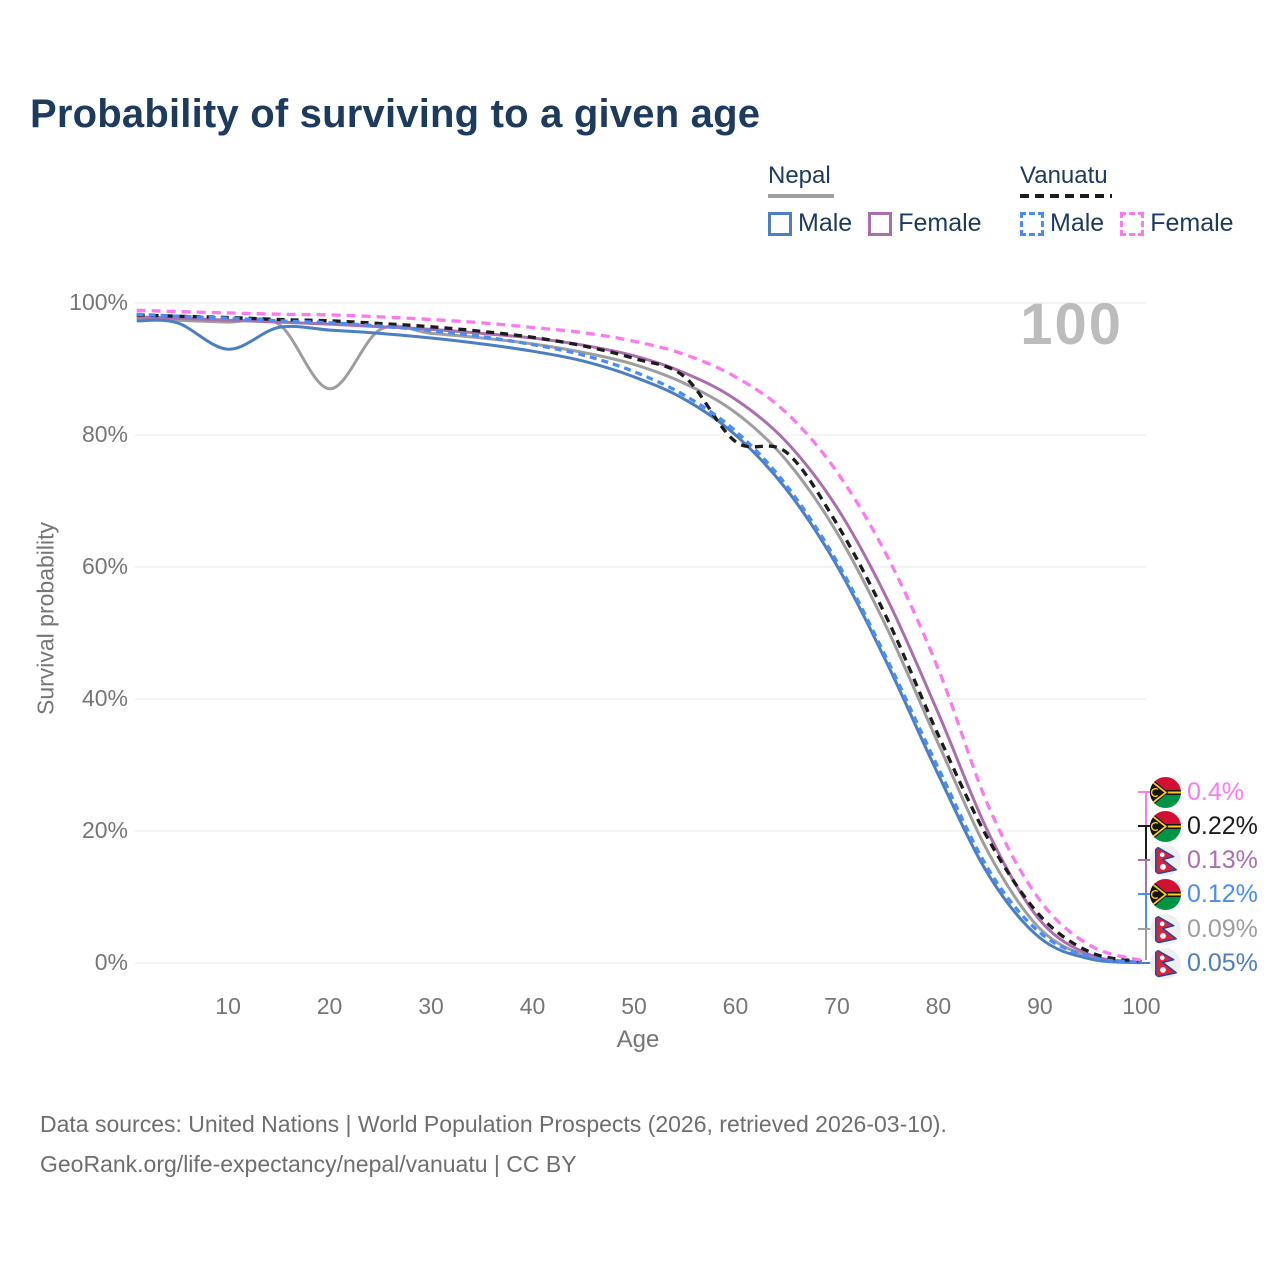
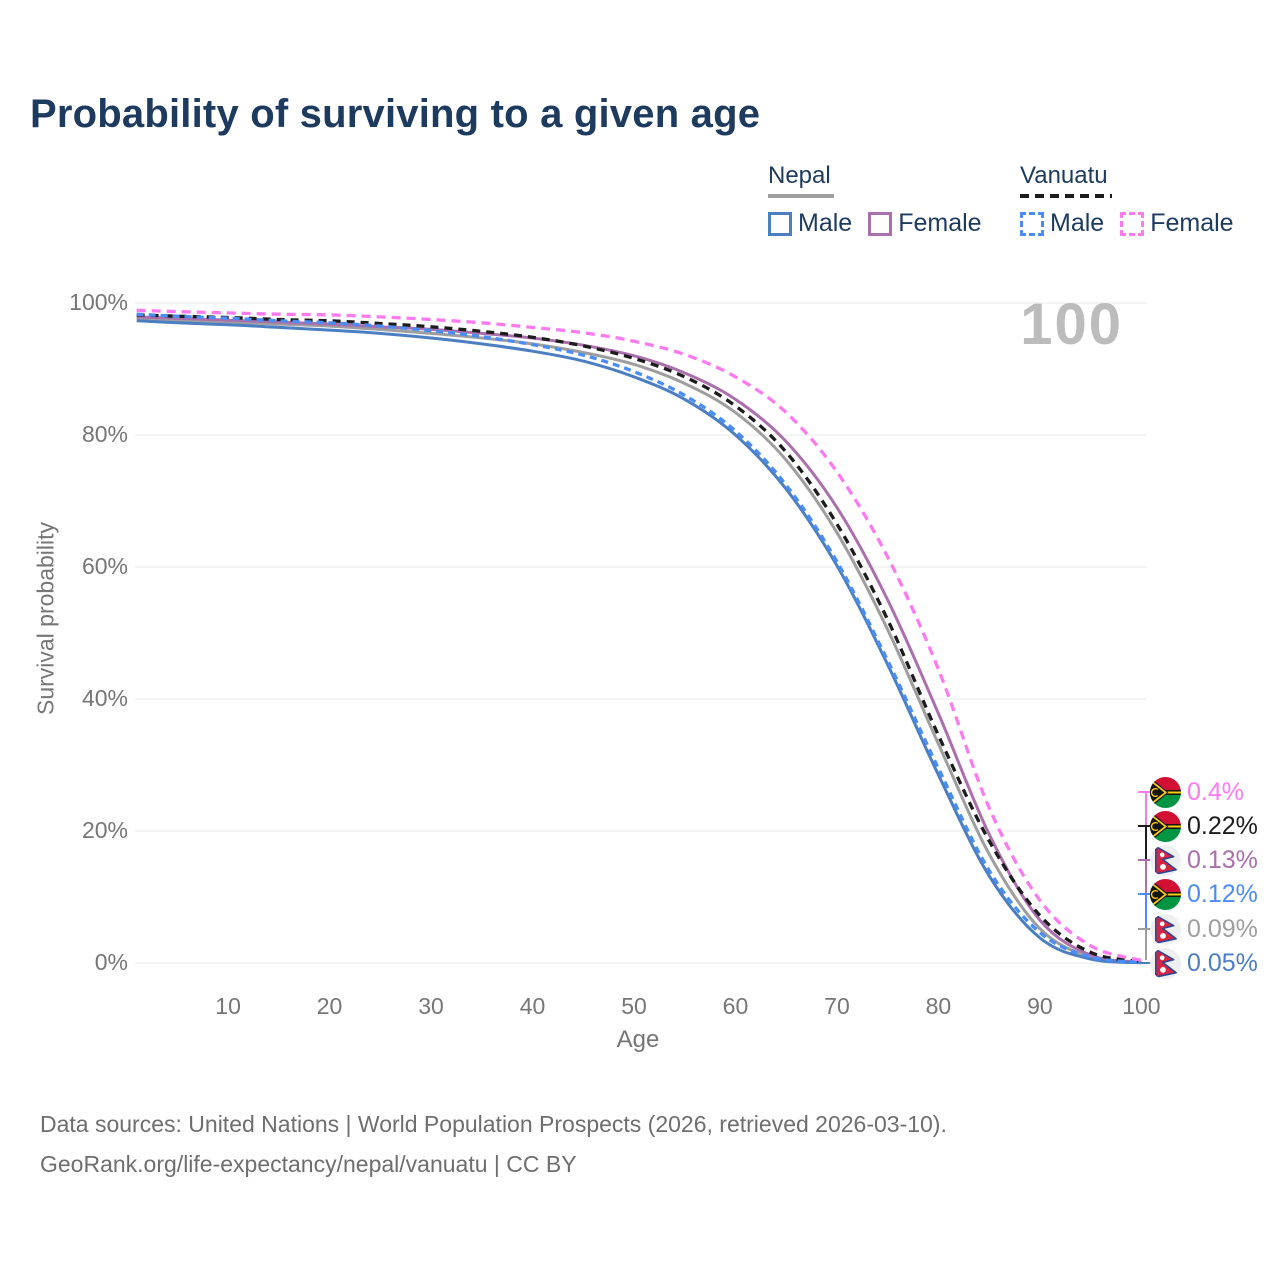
Nepal Male/10: 93% -> 97%
Nepal/20: 87% -> 96%
Vanuatu/60: 79% -> 84%
